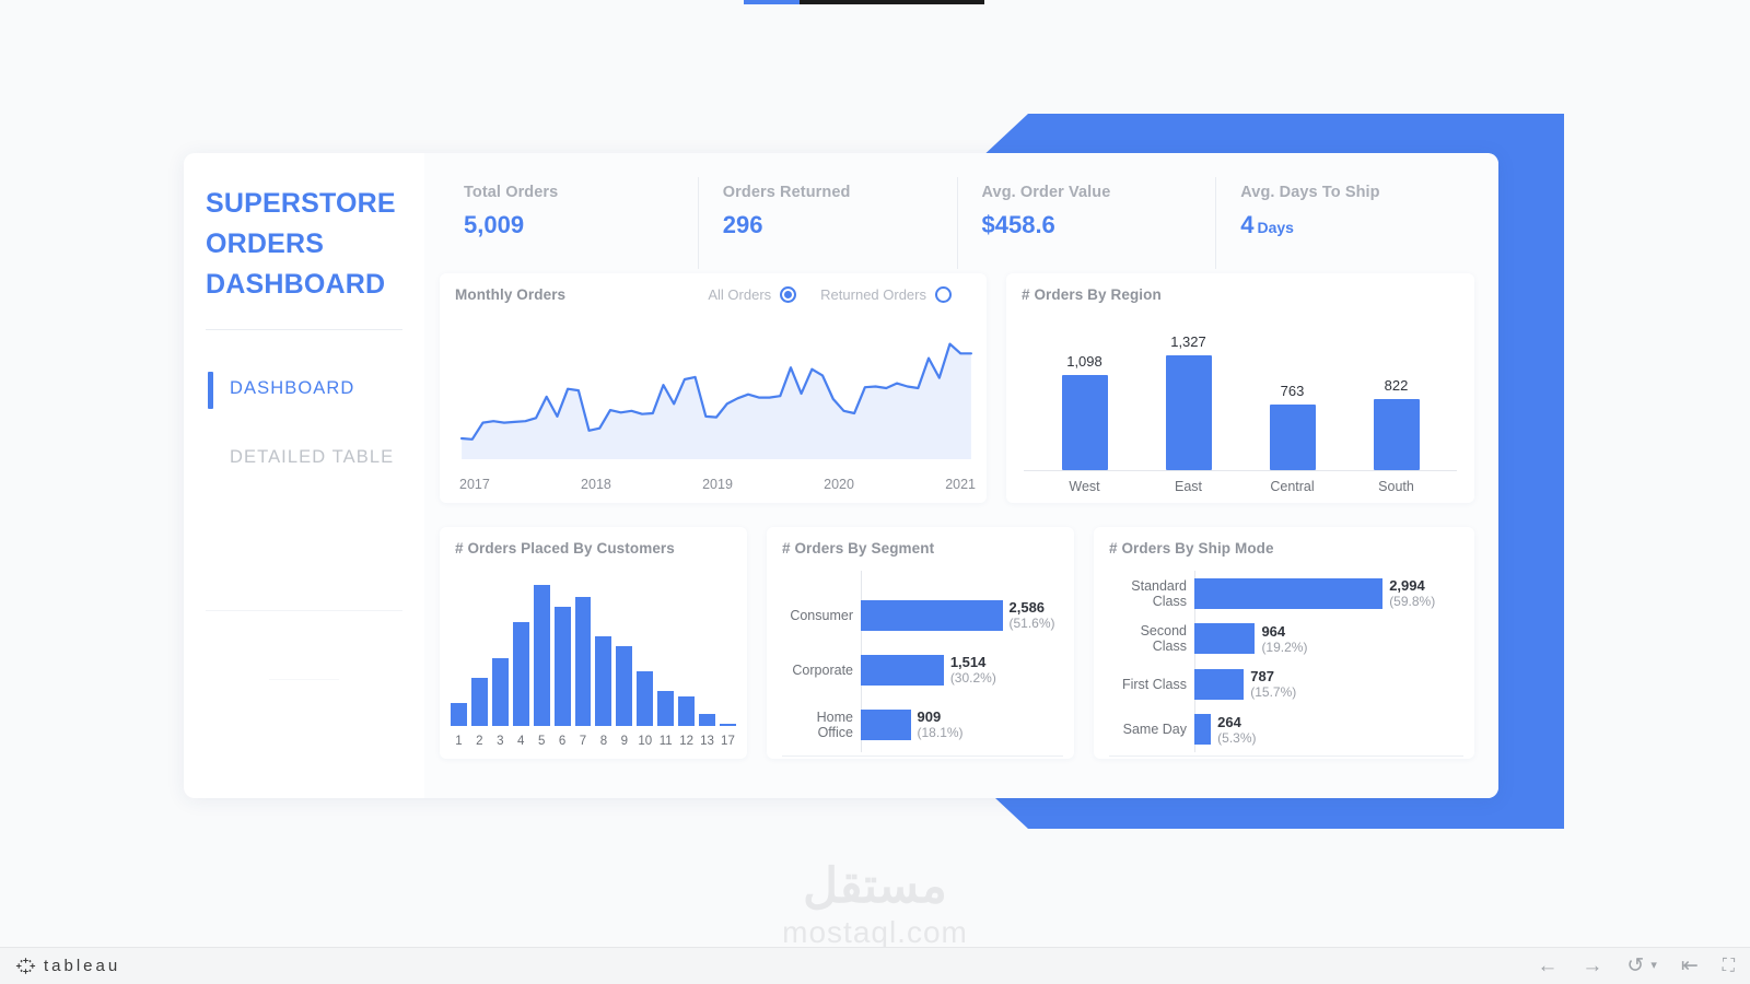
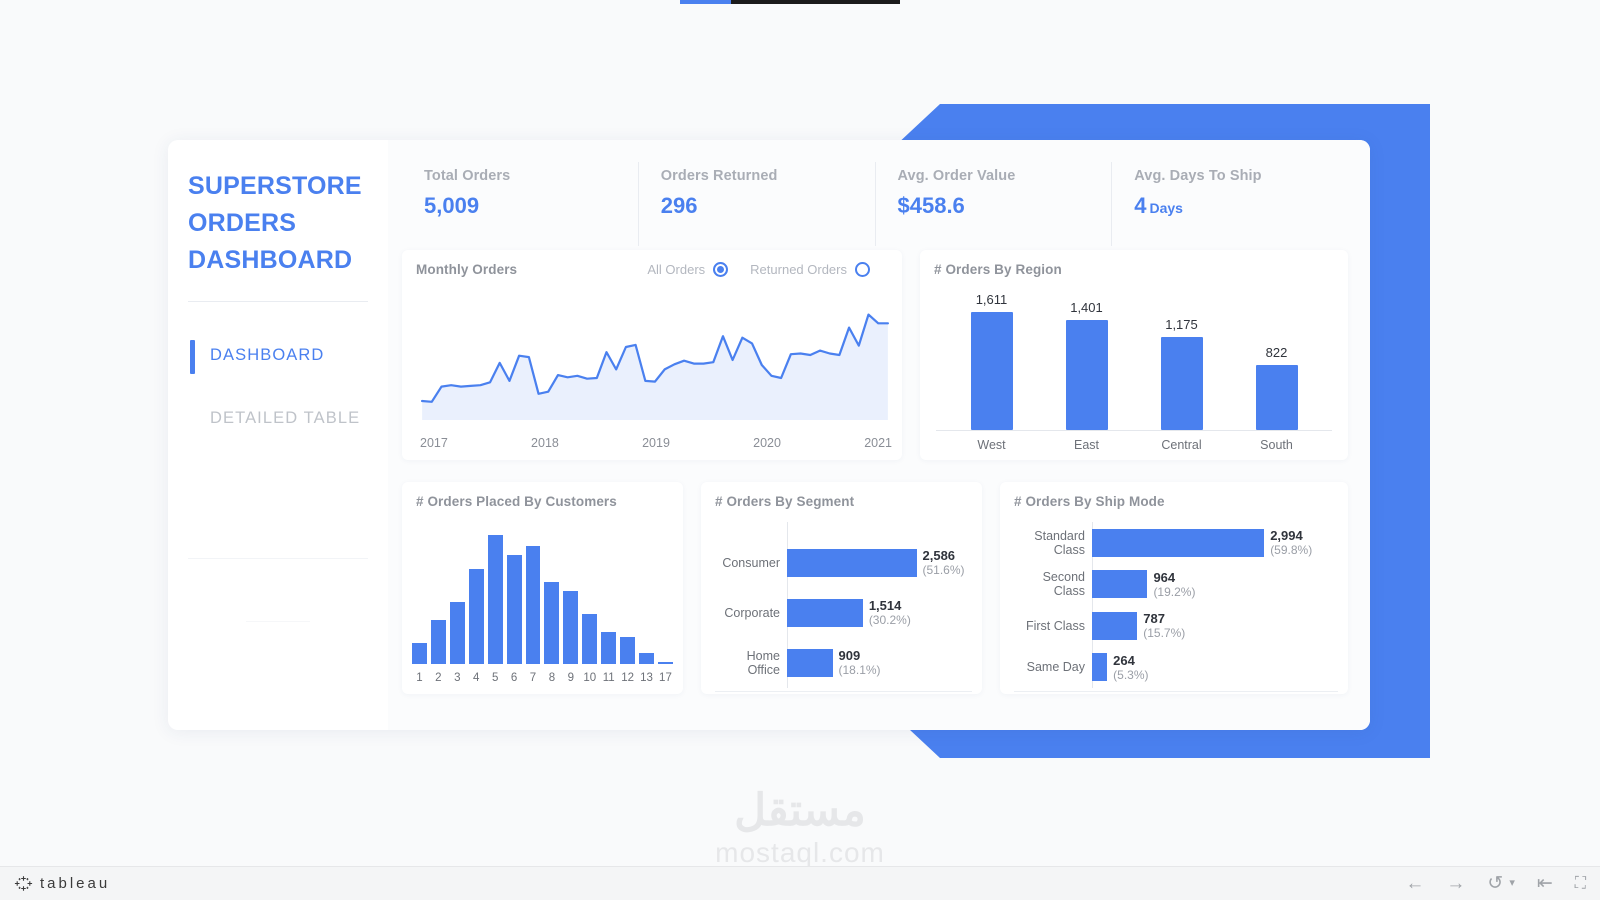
# Orders By Region/West: 1,098 -> 1,611
# Orders By Region/East: 1,327 -> 1,401
# Orders By Region/Central: 763 -> 1,175
